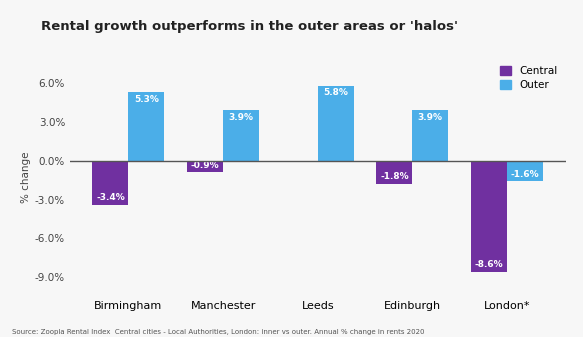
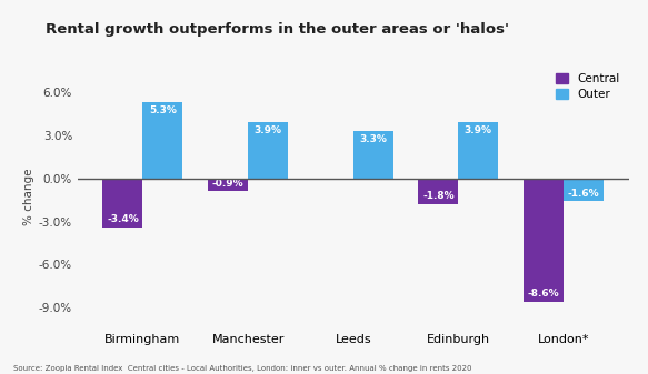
Outer/Leeds: 5.8% -> 3.3%
